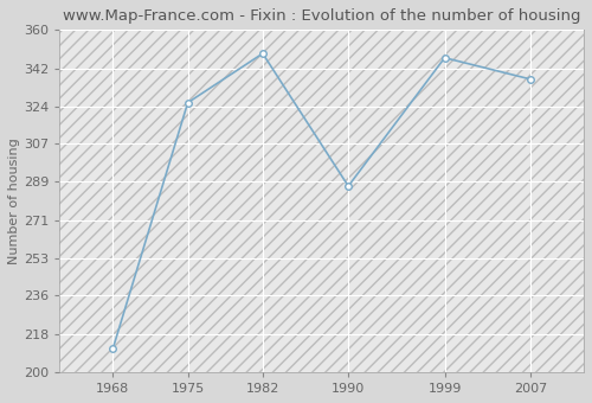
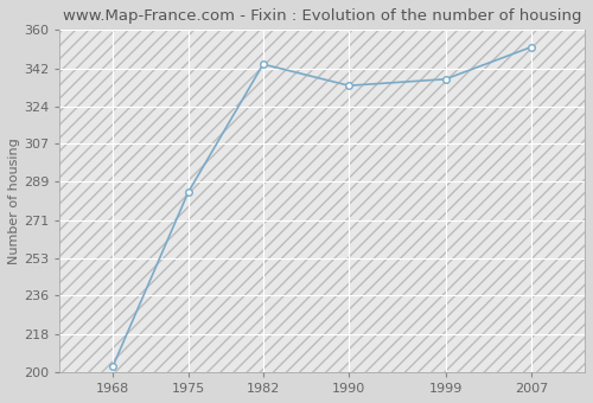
1968: 211 -> 203
1975: 326 -> 284
1982: 349 -> 344
1990: 287 -> 334
1999: 347 -> 337
2007: 337 -> 352
